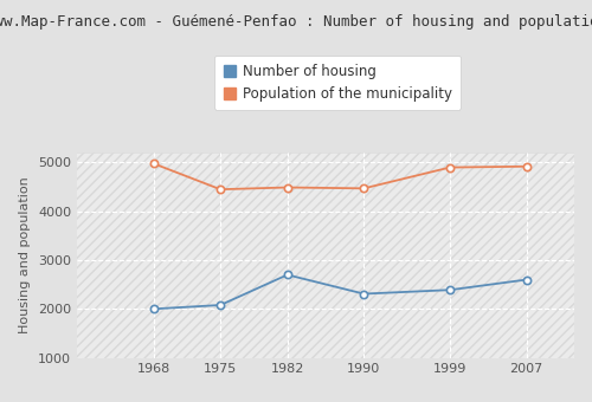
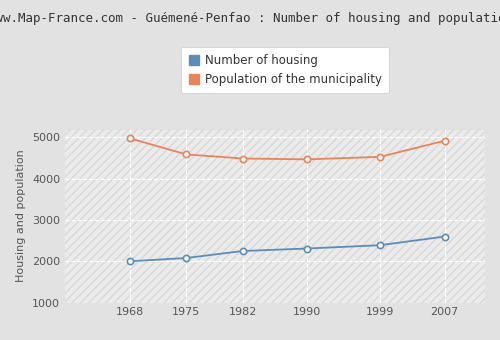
Population of the municipality/1975: 4450 -> 4590
Number of housing/1982: 2700 -> 2250
Population of the municipality/1999: 4900 -> 4530
